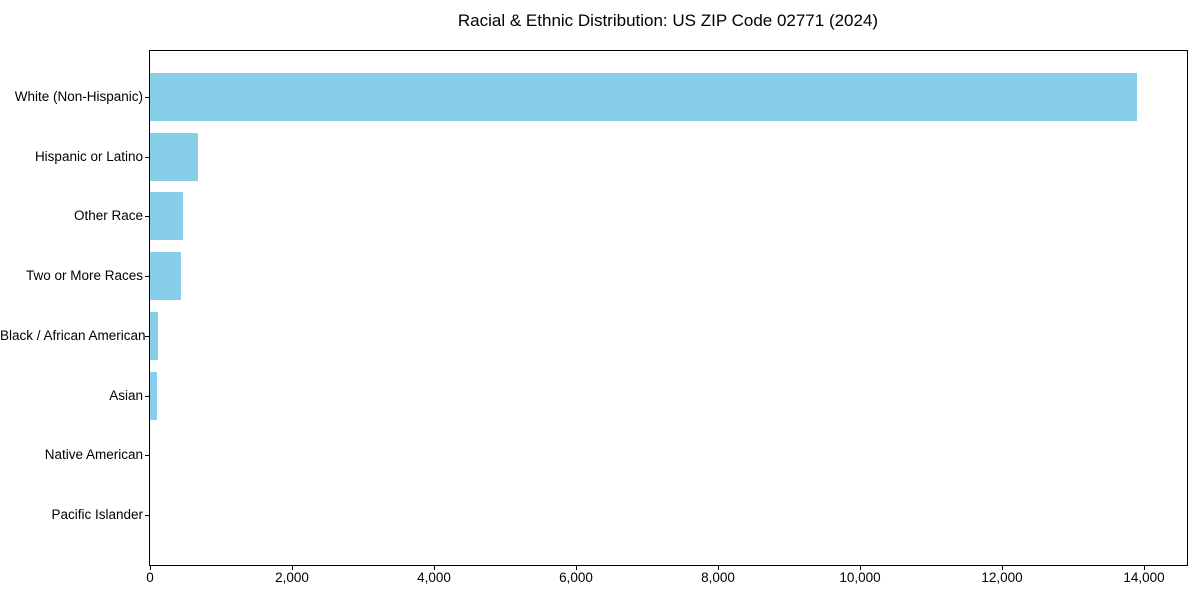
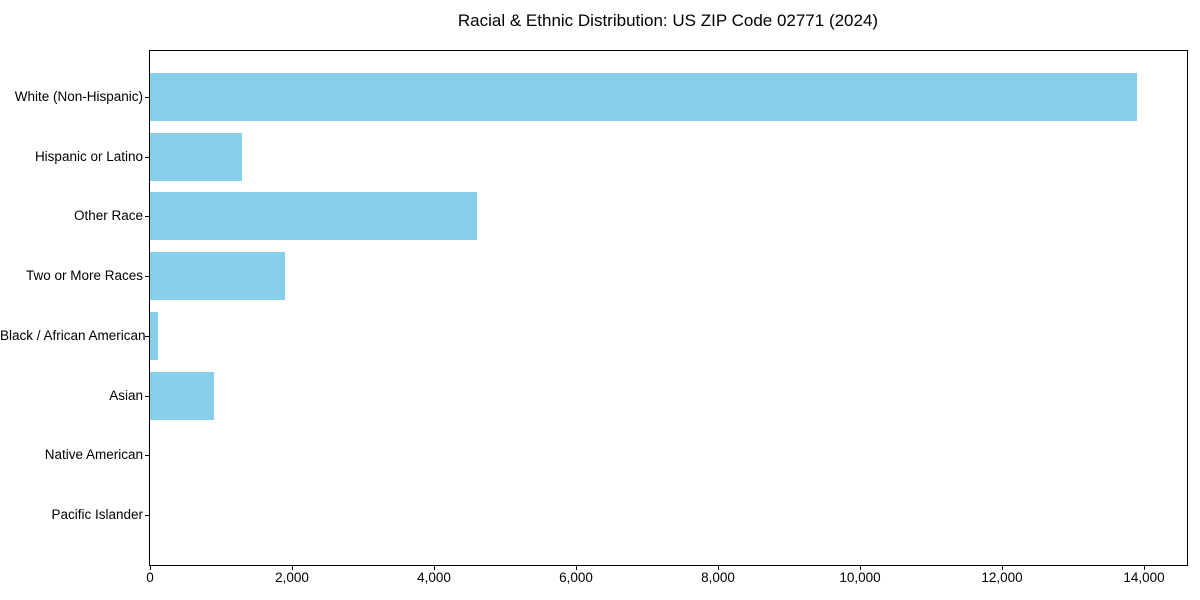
Hispanic or Latino: 700 -> 1300
Other Race: 500 -> 4600
Two or More Races: 400 -> 1900
Asian: 100 -> 900
